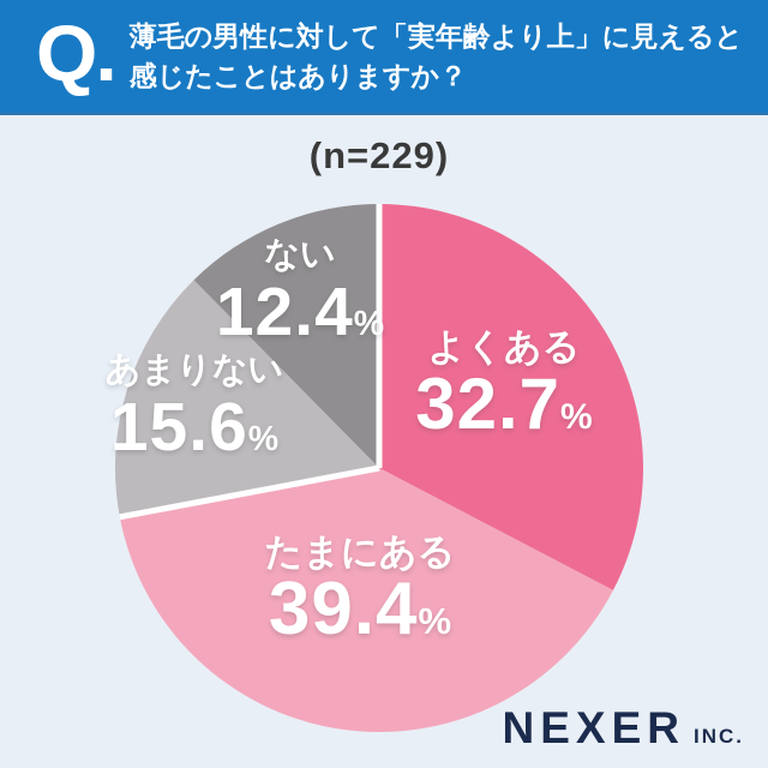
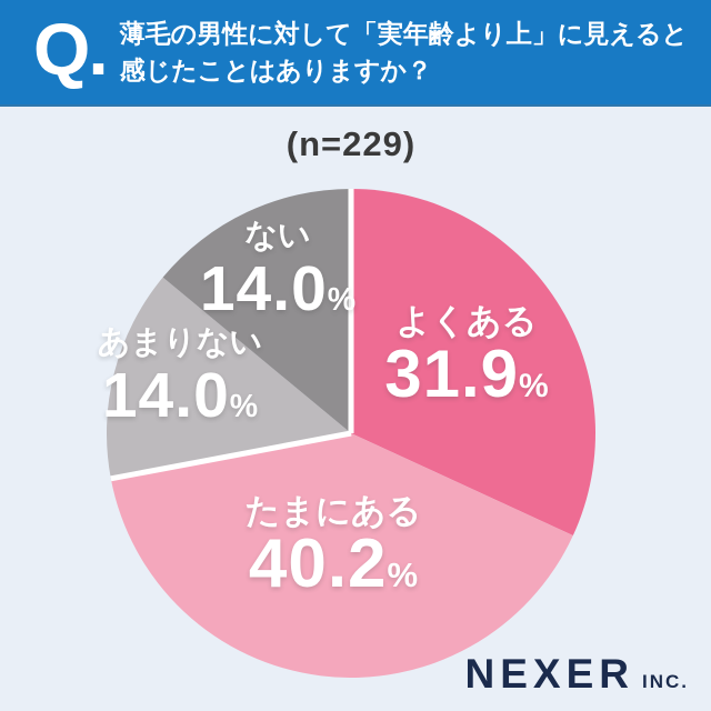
よくある: 32.7 -> 31.9
たまにある: 39.4 -> 40.2
あまりない: 15.6 -> 14.0
ない: 12.4 -> 14.0
